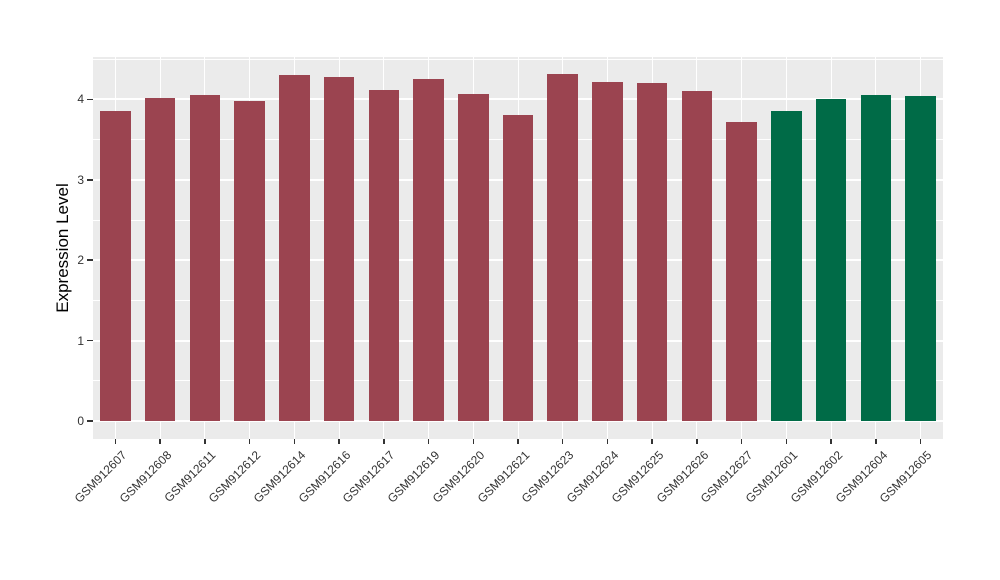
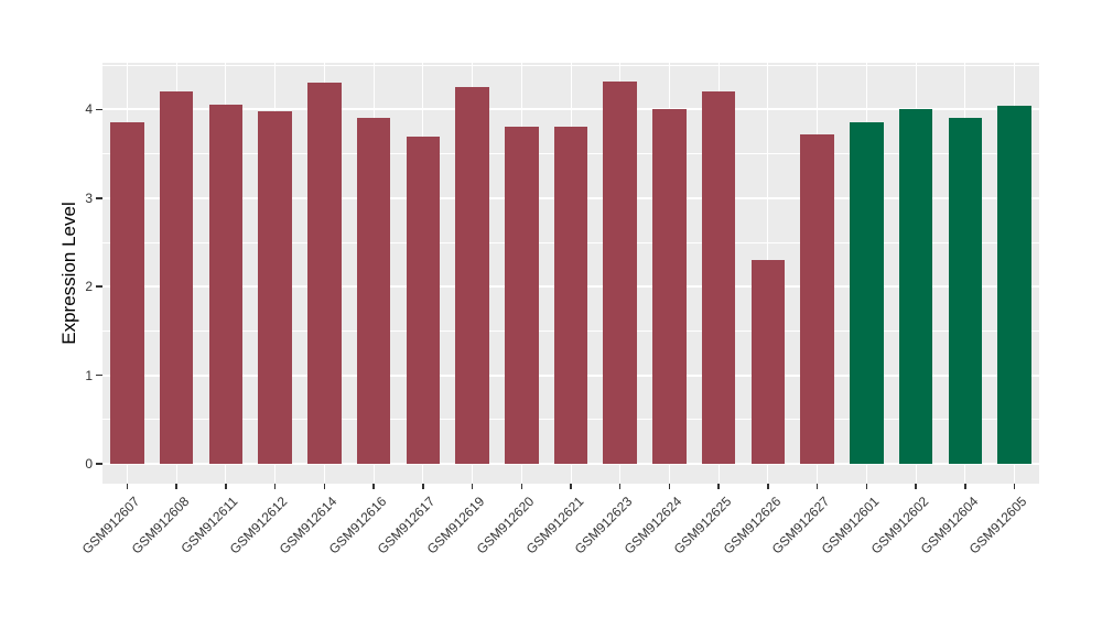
GSM912608: 4.0 -> 4.2
GSM912616: 4.3 -> 3.9
GSM912617: 4.1 -> 3.7
GSM912620: 4.1 -> 3.8
GSM912624: 4.2 -> 4.0
GSM912626: 4.1 -> 2.3
GSM912604: 4.1 -> 3.9
